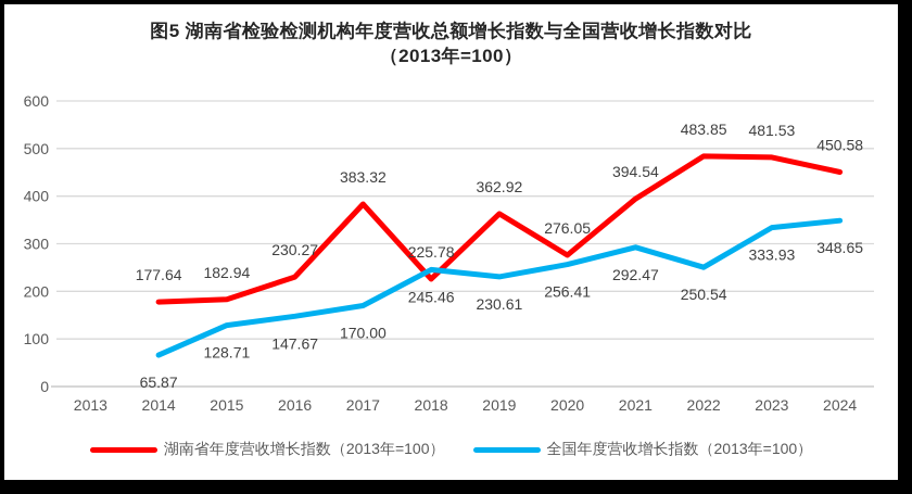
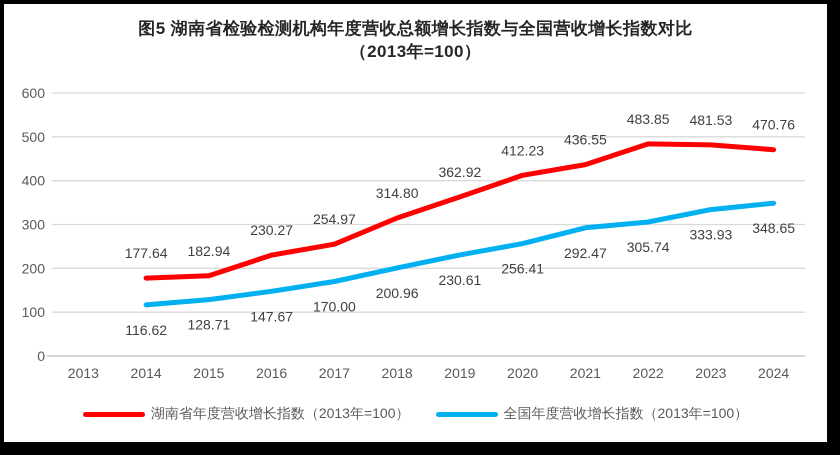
全国年度营收增长指数（2013年=100）/2014: 65.87 -> 116.62
湖南省年度营收增长指数（2013年=100）/2017: 383.32 -> 254.97
湖南省年度营收增长指数（2013年=100）/2018: 225.78 -> 314.80
全国年度营收增长指数（2013年=100）/2018: 245.46 -> 200.96
湖南省年度营收增长指数（2013年=100）/2020: 276.05 -> 412.23
湖南省年度营收增长指数（2013年=100）/2021: 394.54 -> 436.55
全国年度营收增长指数（2013年=100）/2022: 250.54 -> 305.74
湖南省年度营收增长指数（2013年=100）/2024: 450.58 -> 470.76
